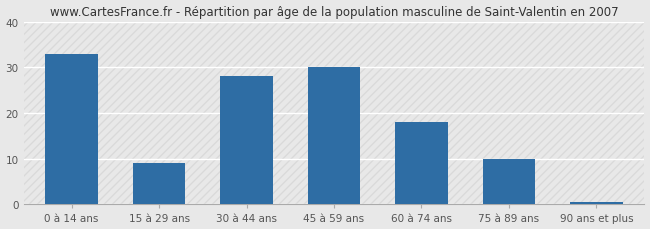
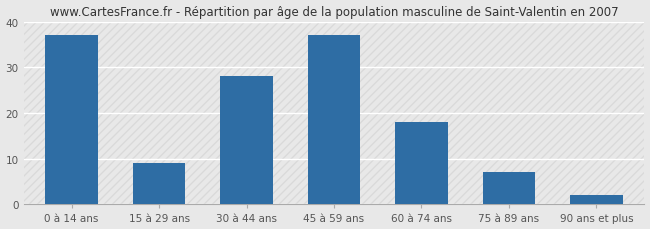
0 à 14 ans: 33.0 -> 37.0
45 à 59 ans: 30.0 -> 37.0
75 à 89 ans: 10.0 -> 7.0
90 ans et plus: 0.5 -> 2.0
